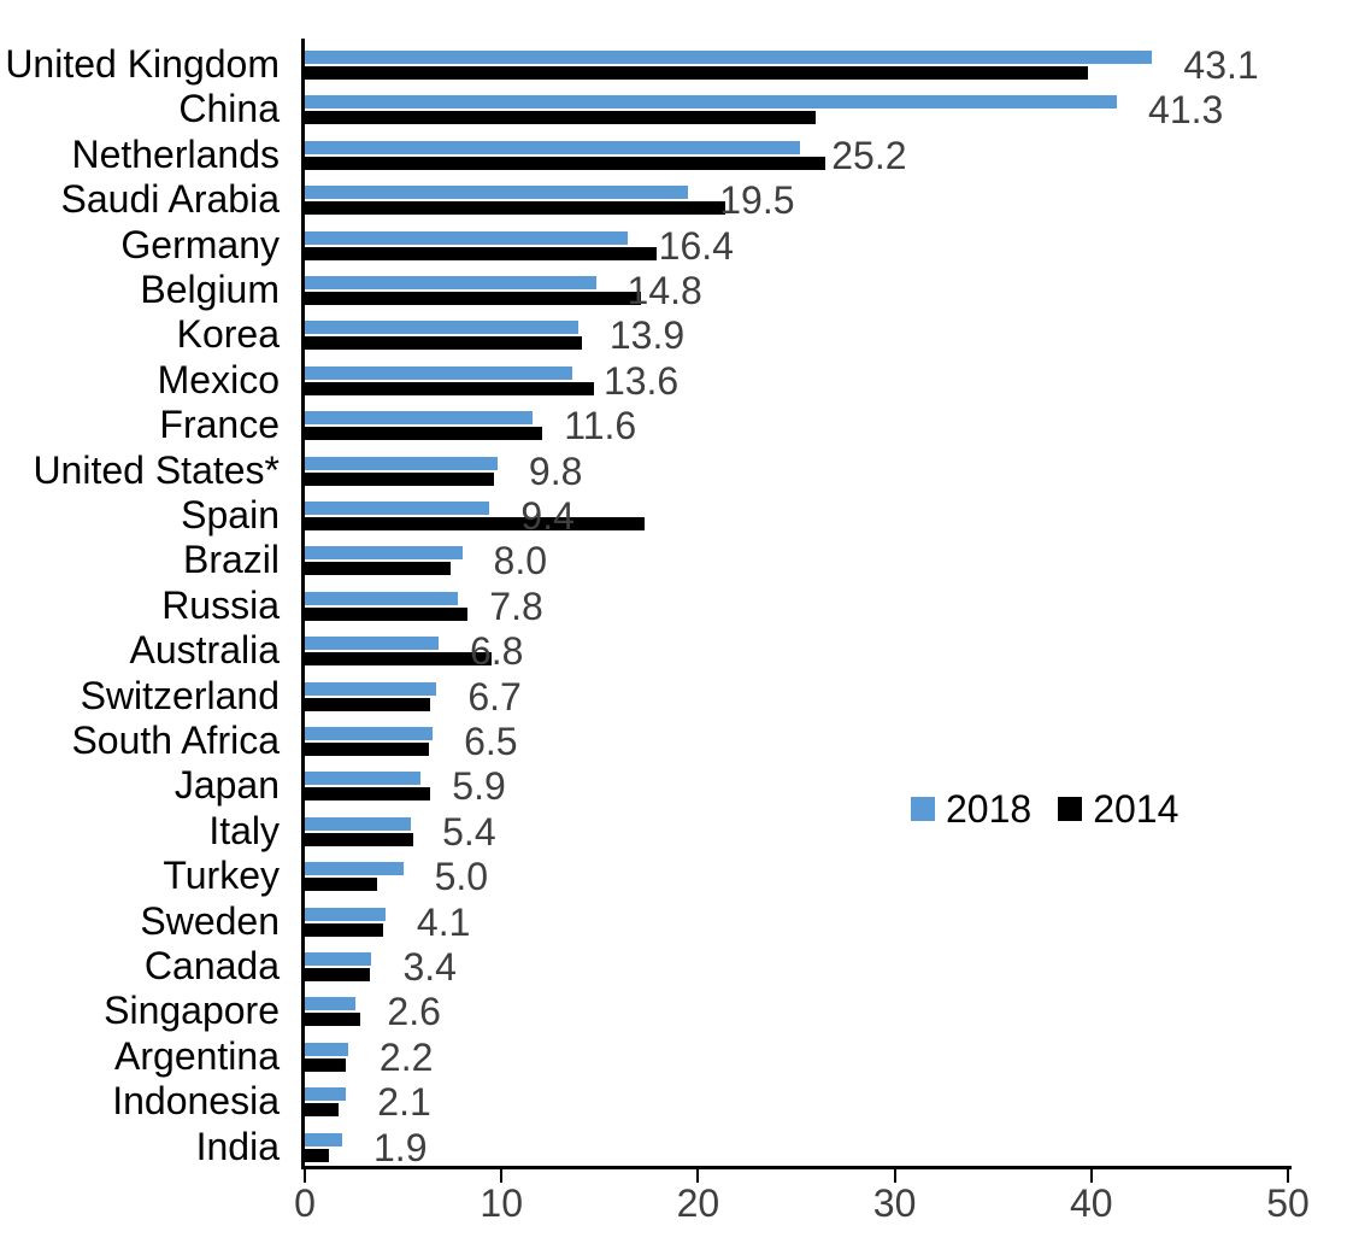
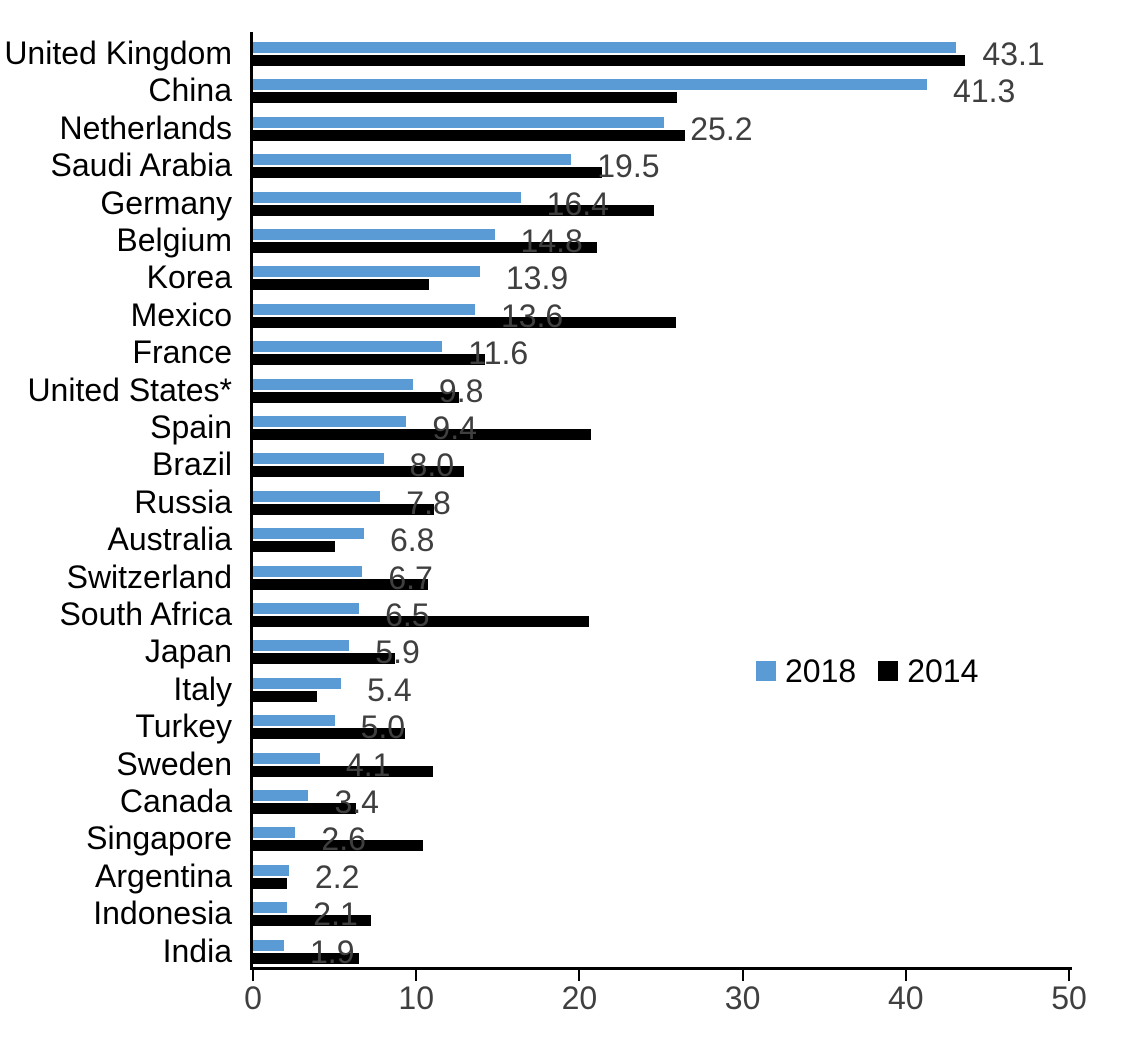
2014/United Kingdom: 39.8 -> 43.6
2014/Germany: 17.9 -> 24.6
2014/Belgium: 17.1 -> 21.1
2014/Korea: 14.1 -> 10.8
2014/Mexico: 14.7 -> 25.9
2014/France: 12.1 -> 14.2
2014/United States*: 9.6 -> 12.6
2014/Spain: 17.3 -> 20.7
2014/Brazil: 7.4 -> 12.9
2014/Russia: 8.3 -> 11.1
2014/Australia: 9.5 -> 5.0
2014/Switzerland: 6.4 -> 10.7
2014/South Africa: 6.3 -> 20.6
2014/Japan: 6.4 -> 8.7
2014/Italy: 5.5 -> 3.9
2014/Turkey: 3.7 -> 9.3
2014/Sweden: 4.0 -> 11.0
2014/Canada: 3.3 -> 6.3
2014/Singapore: 2.8 -> 10.4
2014/Indonesia: 1.7 -> 7.2
2014/India: 1.2 -> 6.5
